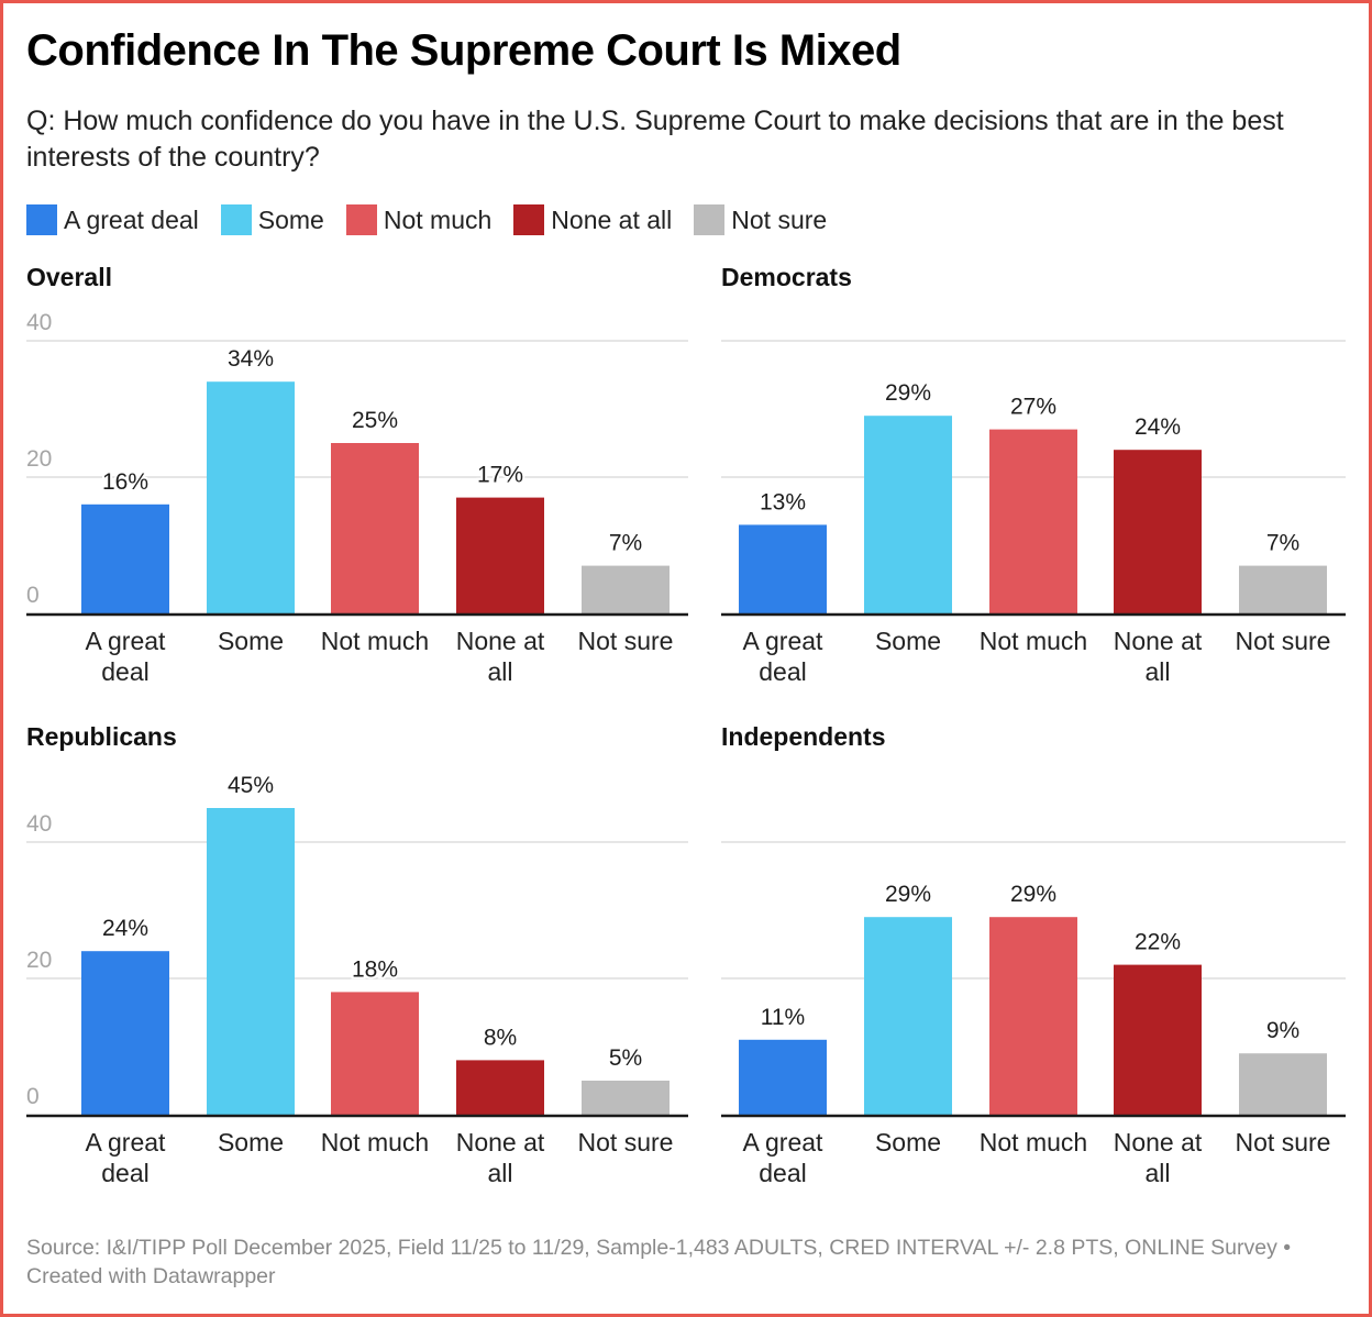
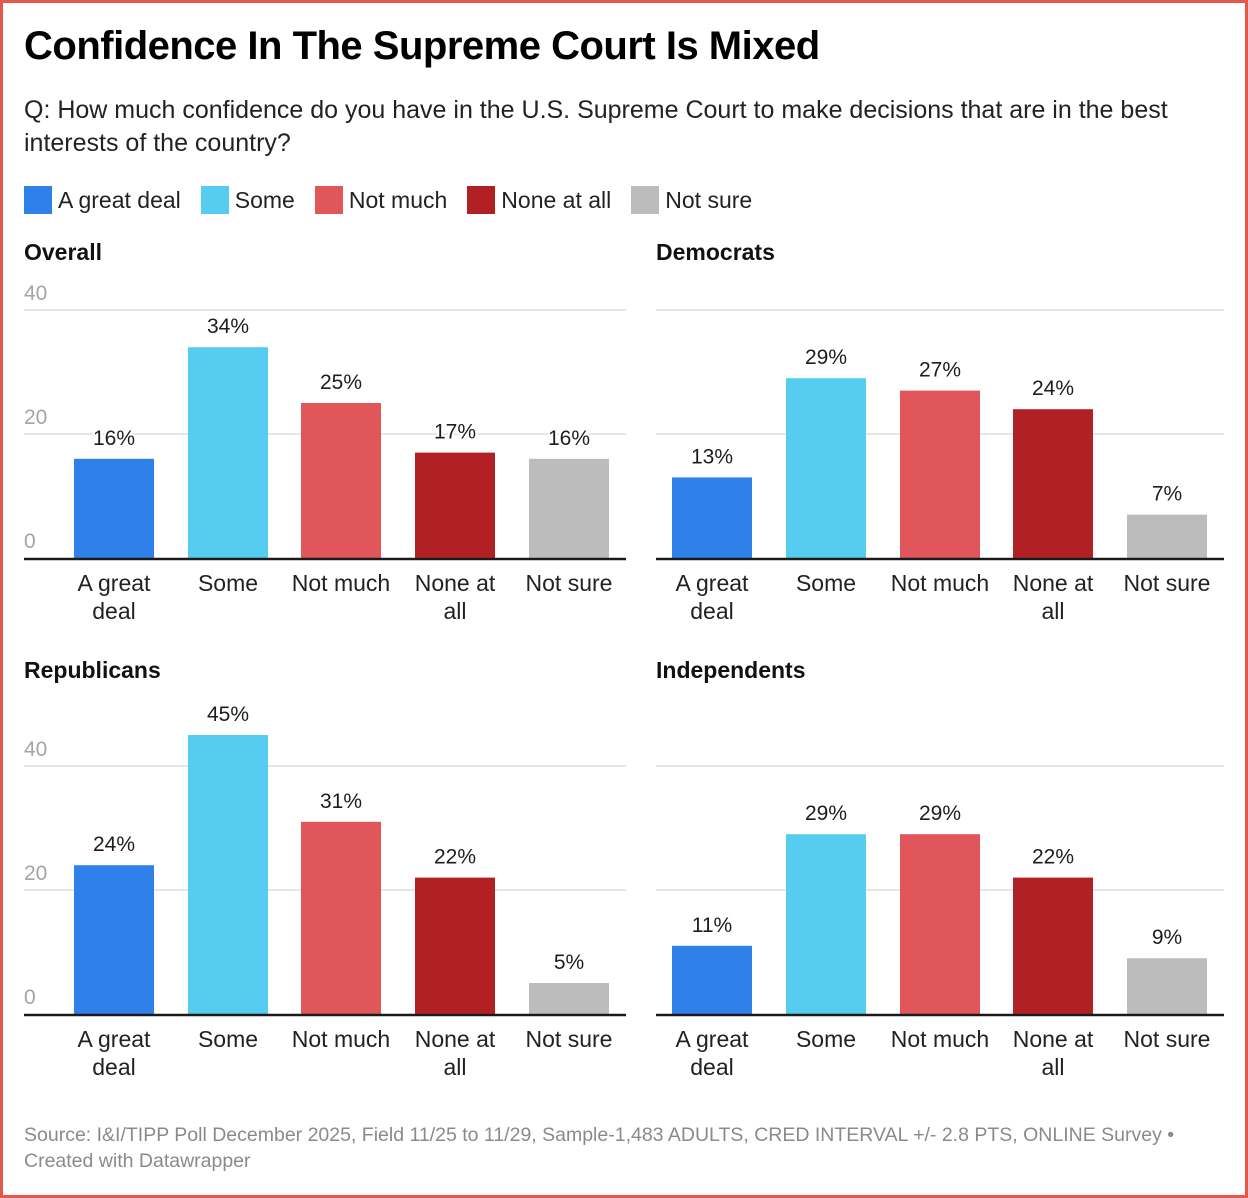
Overall/Not sure: 7% -> 16%
Republicans/Not much: 18% -> 31%
Republicans/None at all: 8% -> 22%
